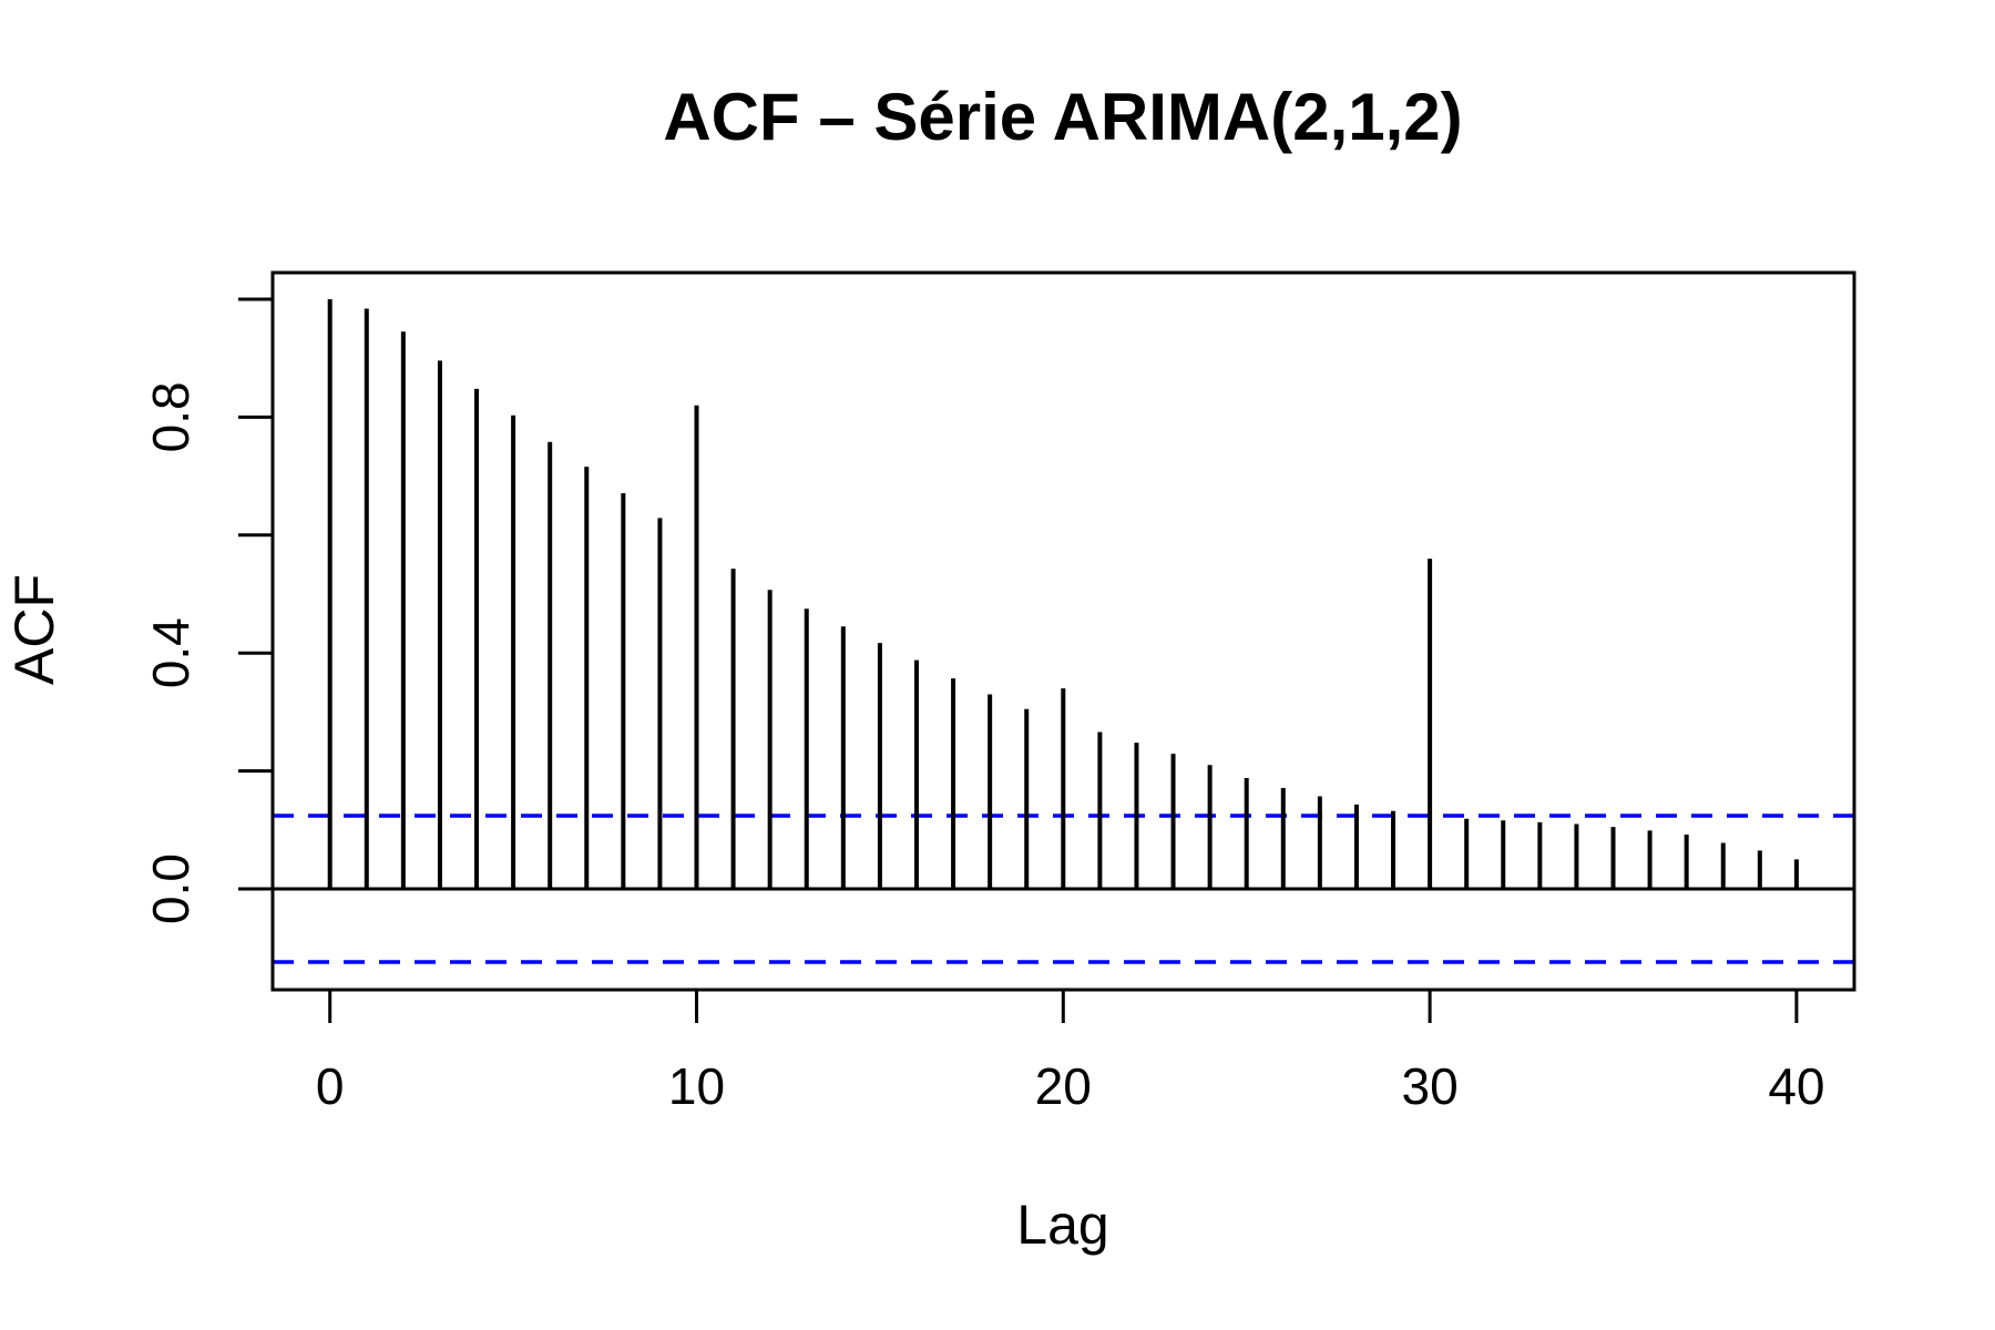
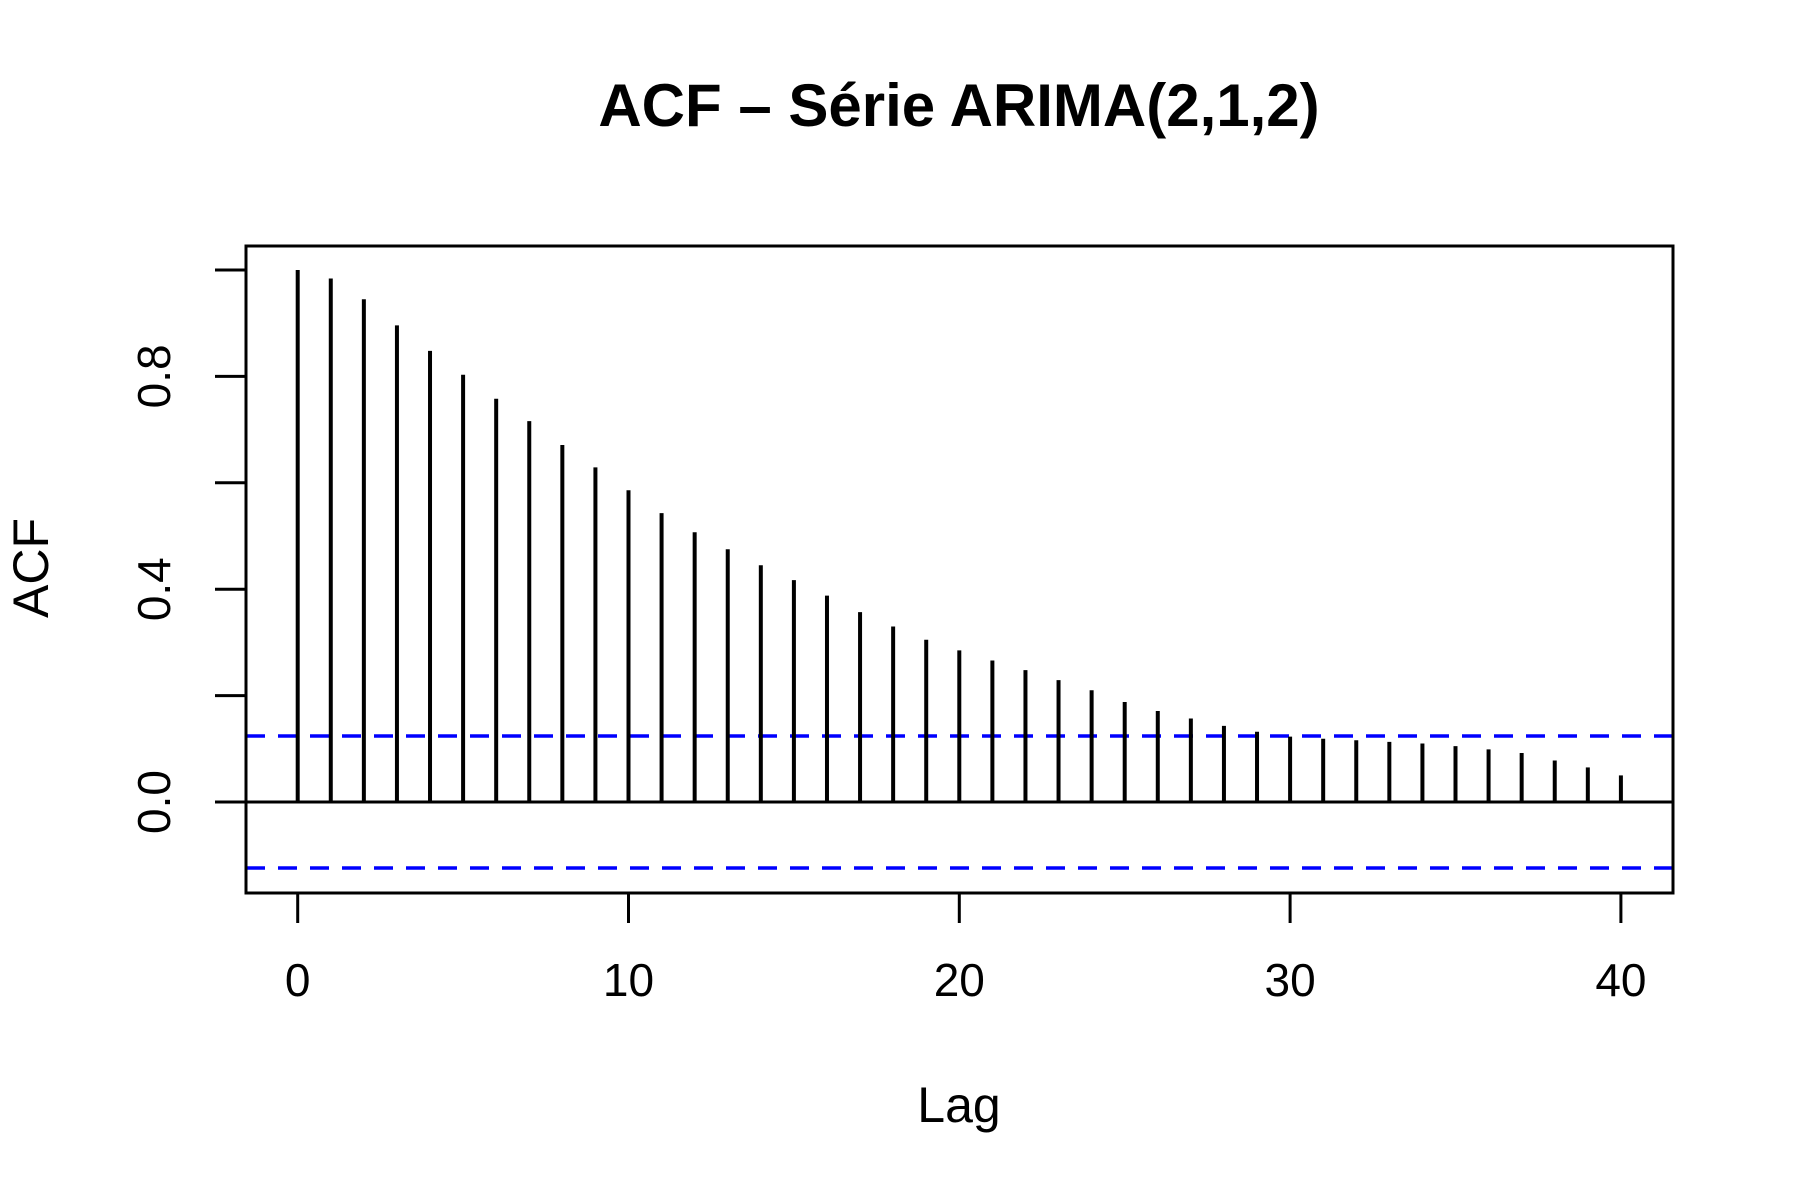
10: 0.82 -> 0.59
20: 0.34 -> 0.28
30: 0.56 -> 0.12
